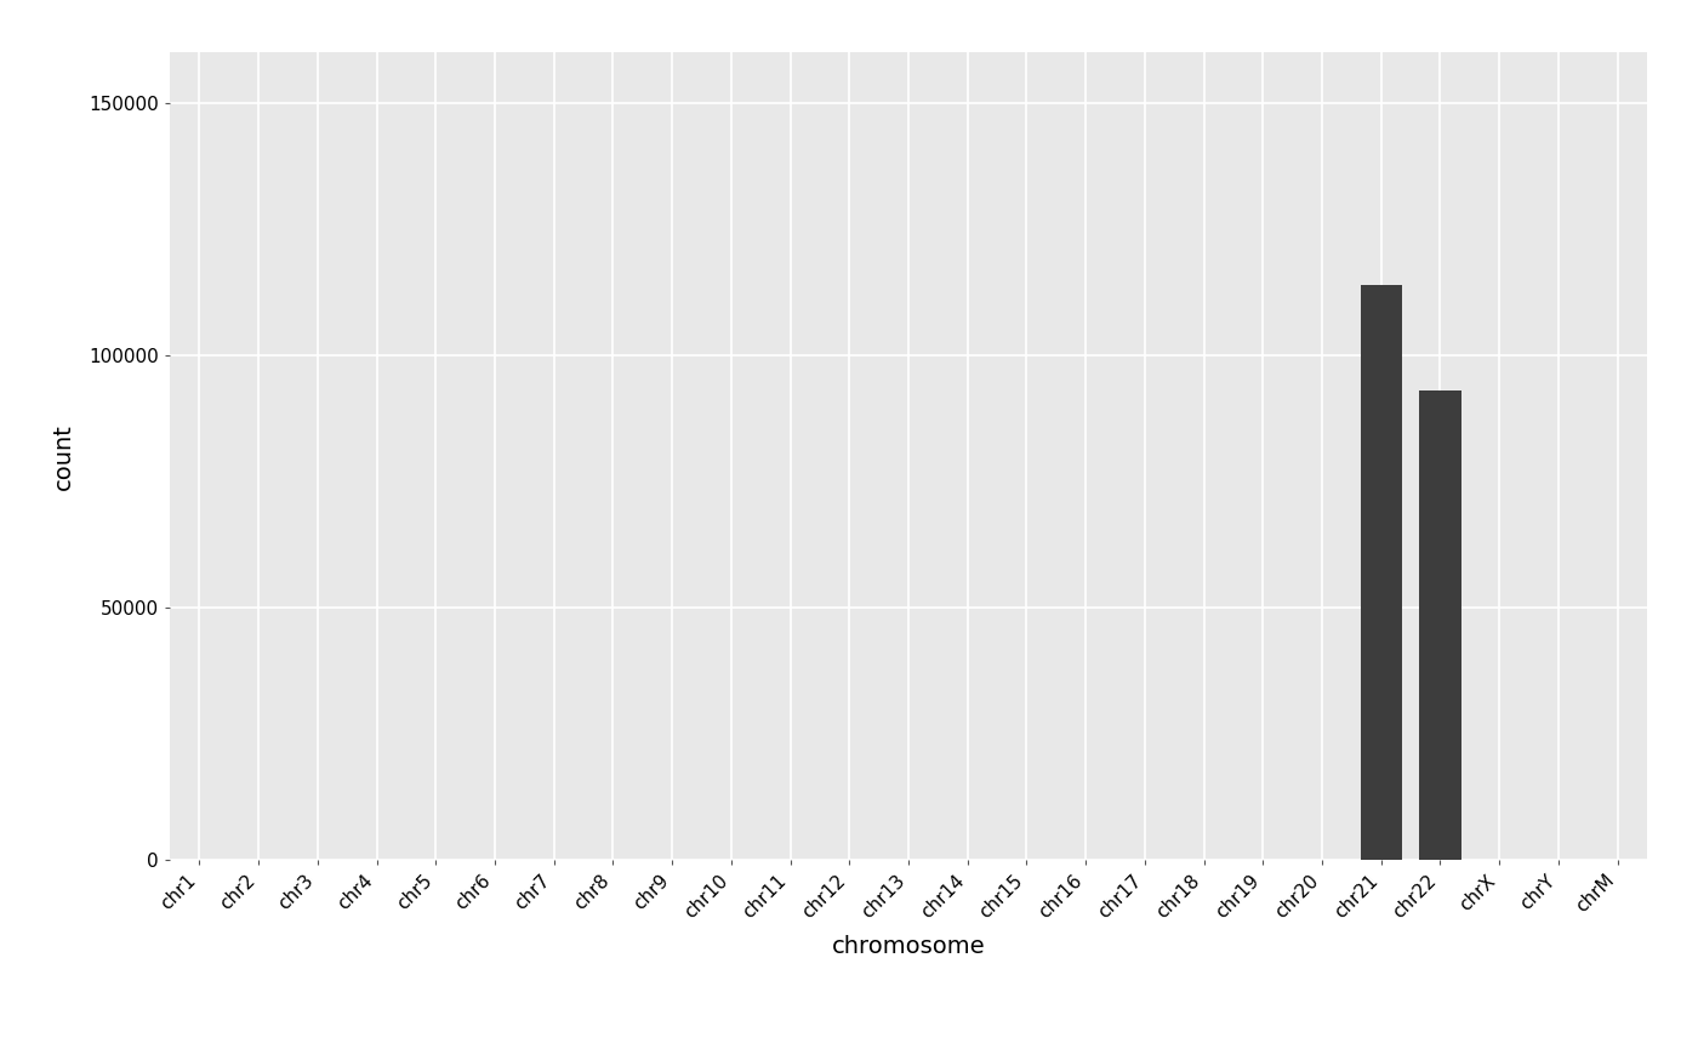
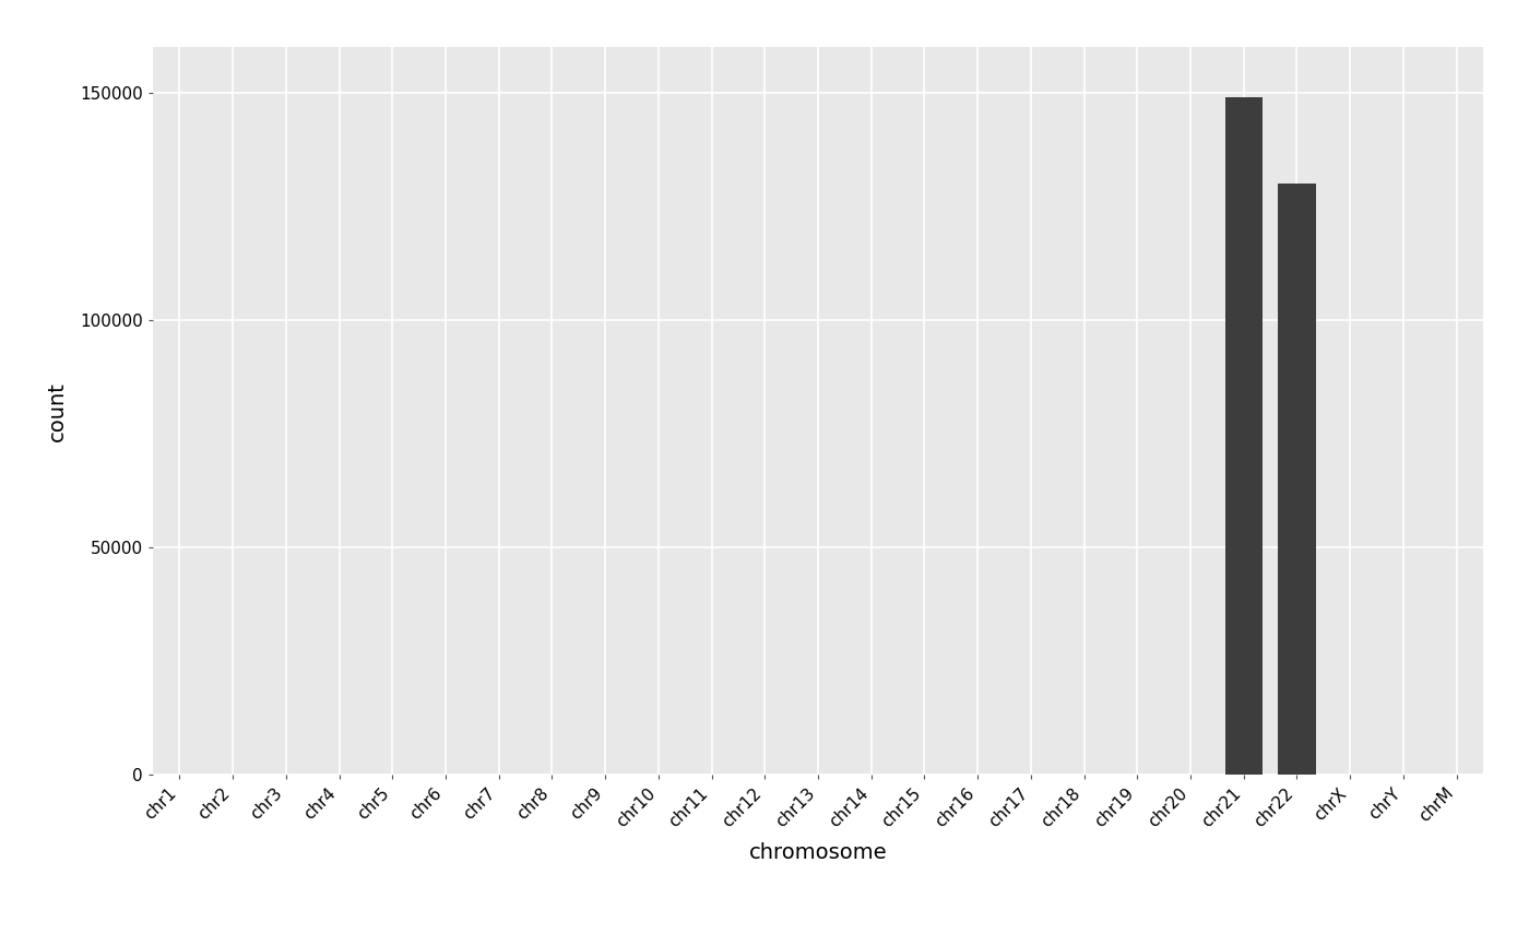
chr21: 114000 -> 149000
chr22: 93000 -> 130000
